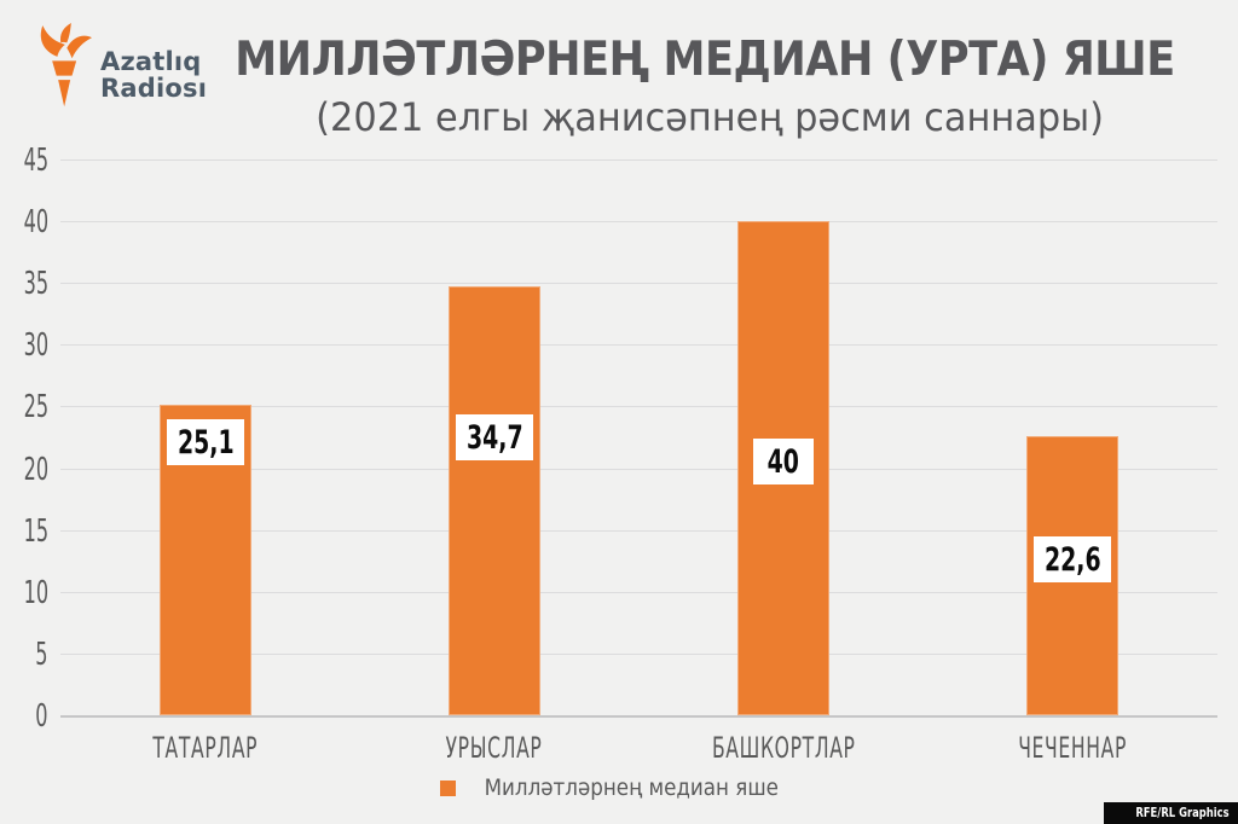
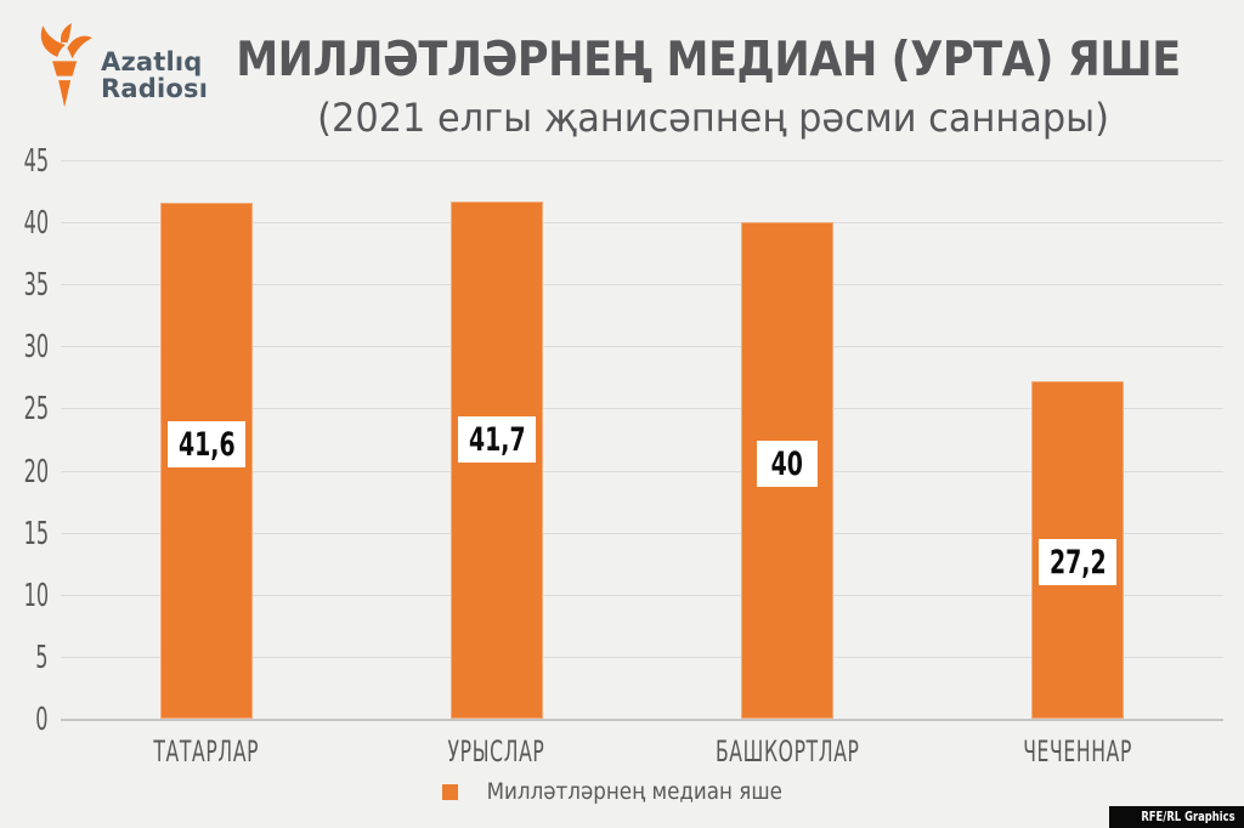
ТАТАРЛАР: 25,1 -> 41,6
УРЫСЛАР: 34,7 -> 41,7
ЧЕЧЕННАР: 22,6 -> 27,2
